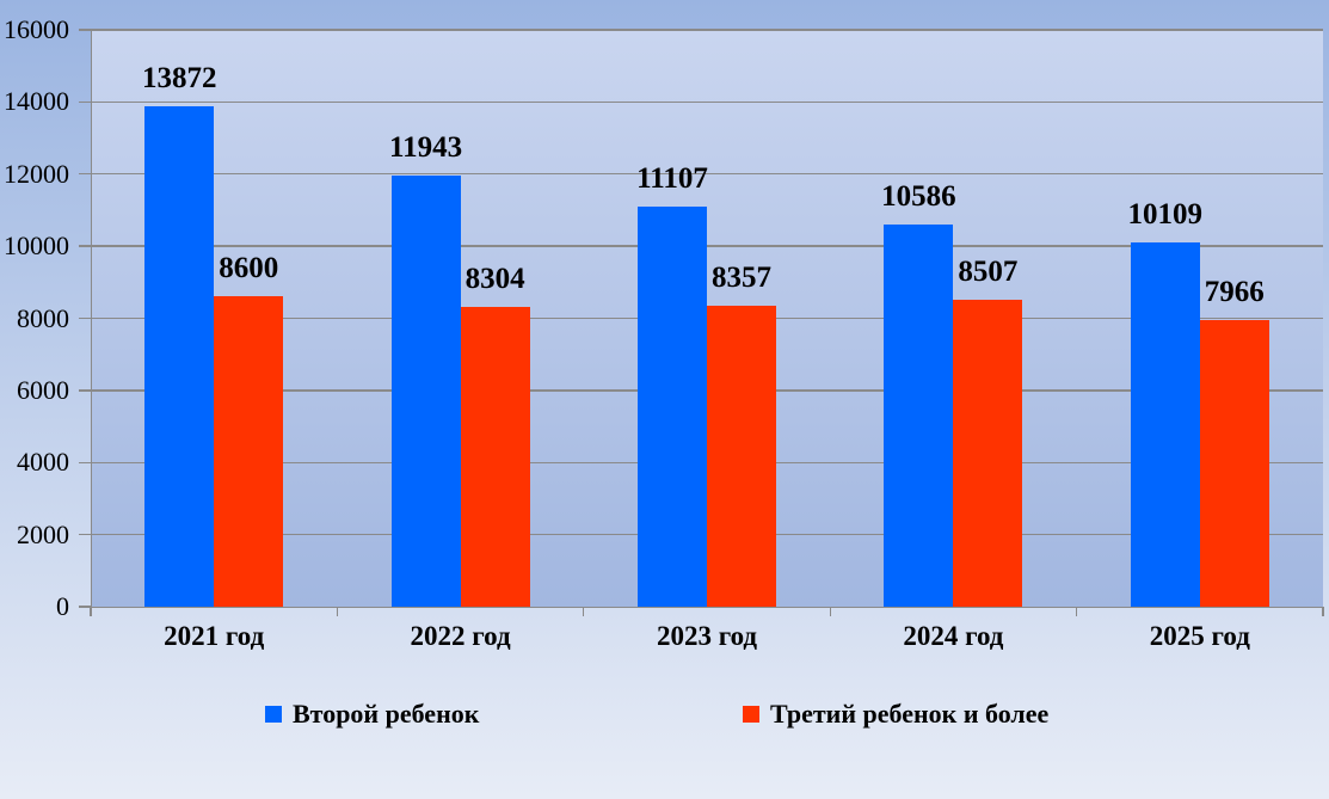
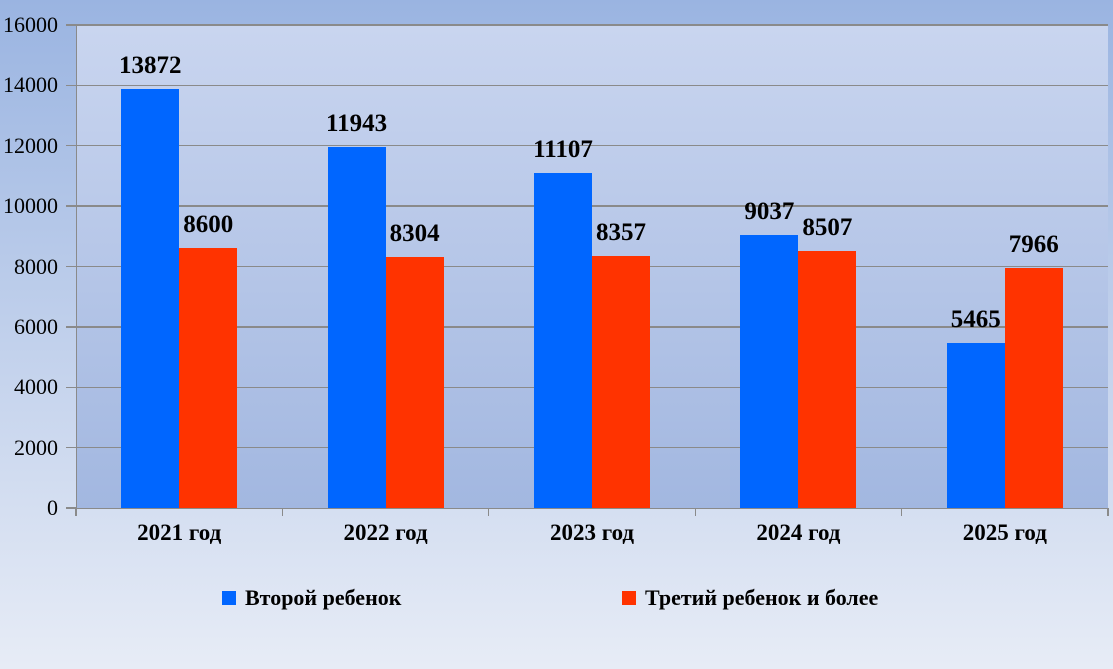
Второй ребенок/2024 год: 10586 -> 9037
Второй ребенок/2025 год: 10109 -> 5465
